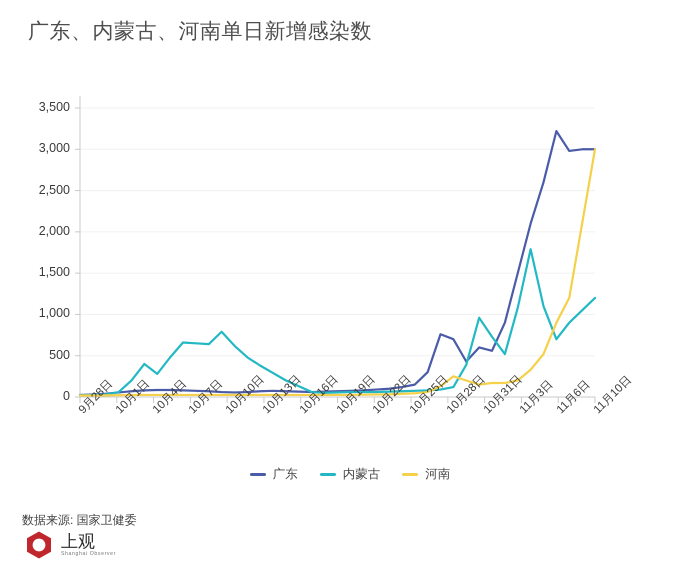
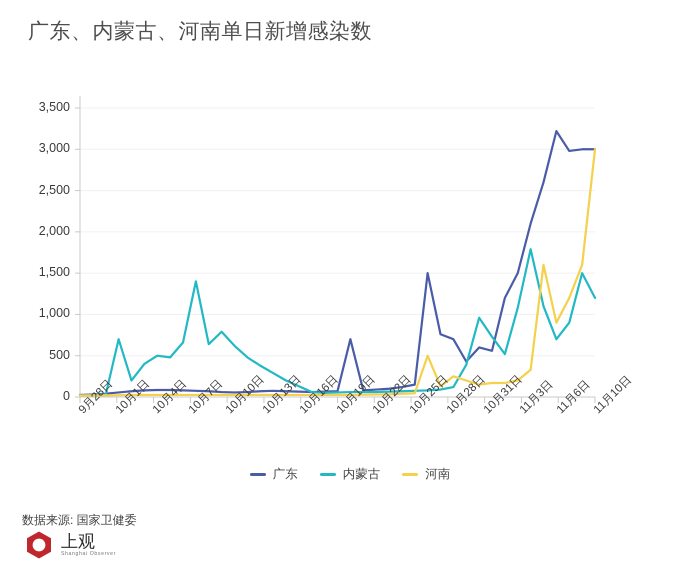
内蒙古/10月1日: 100 -> 700
内蒙古/10月4日: 300 -> 500
内蒙古/10月7日: 600 -> 1400
广东/10月19日: 100 -> 700
广东/10月25日: 300 -> 1500
河南/10月25日: 100 -> 500
广东/10月31日: 900 -> 1200
河南/11月3日: 500 -> 1600
内蒙古/11月6日: 1000 -> 1500
河南/11月6日: 2100 -> 1600
